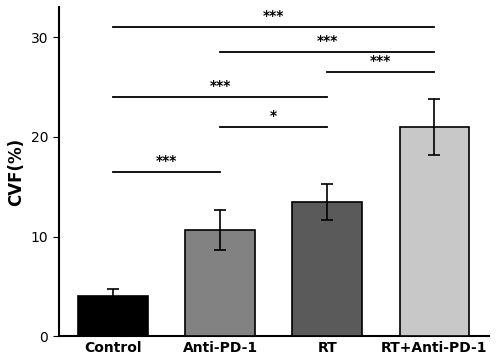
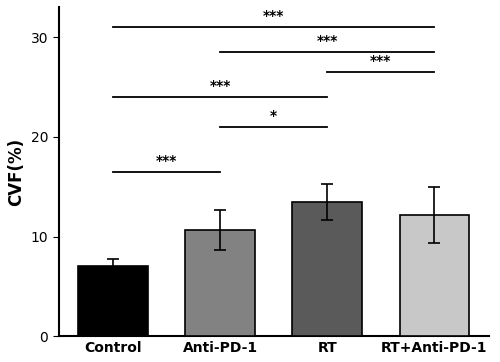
Control: 4.0 -> 7.0
RT+Anti-PD-1: 21.0 -> 12.2
